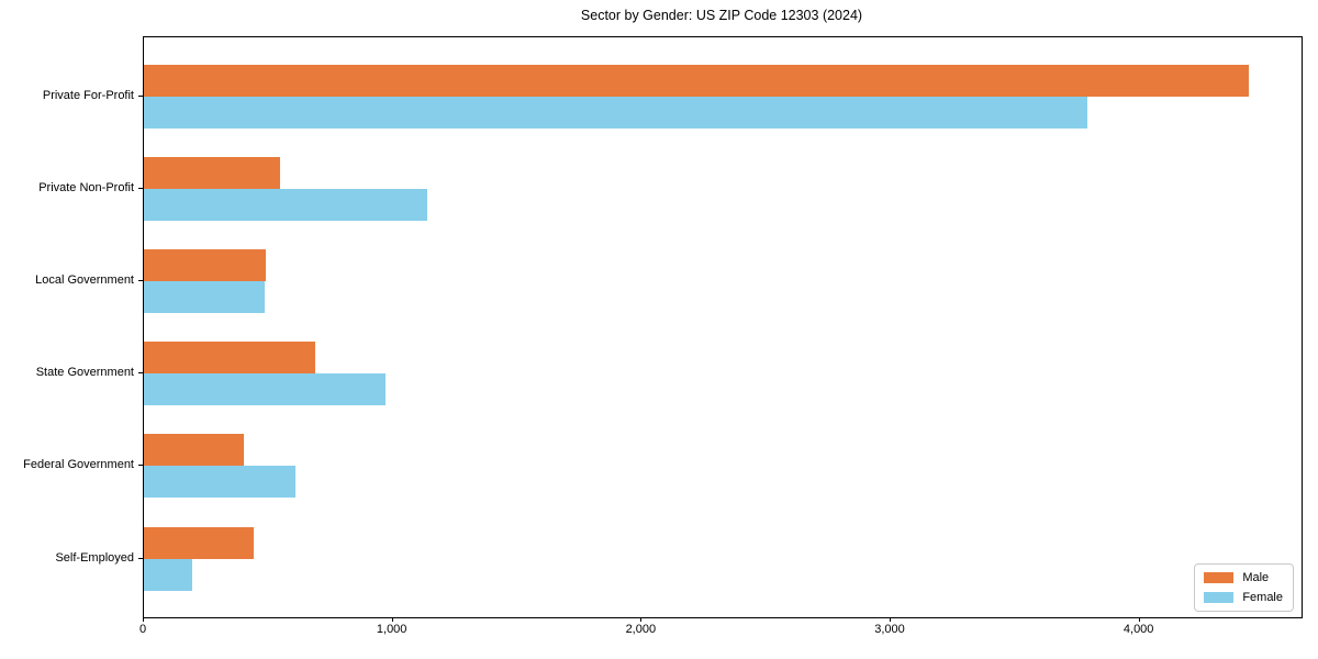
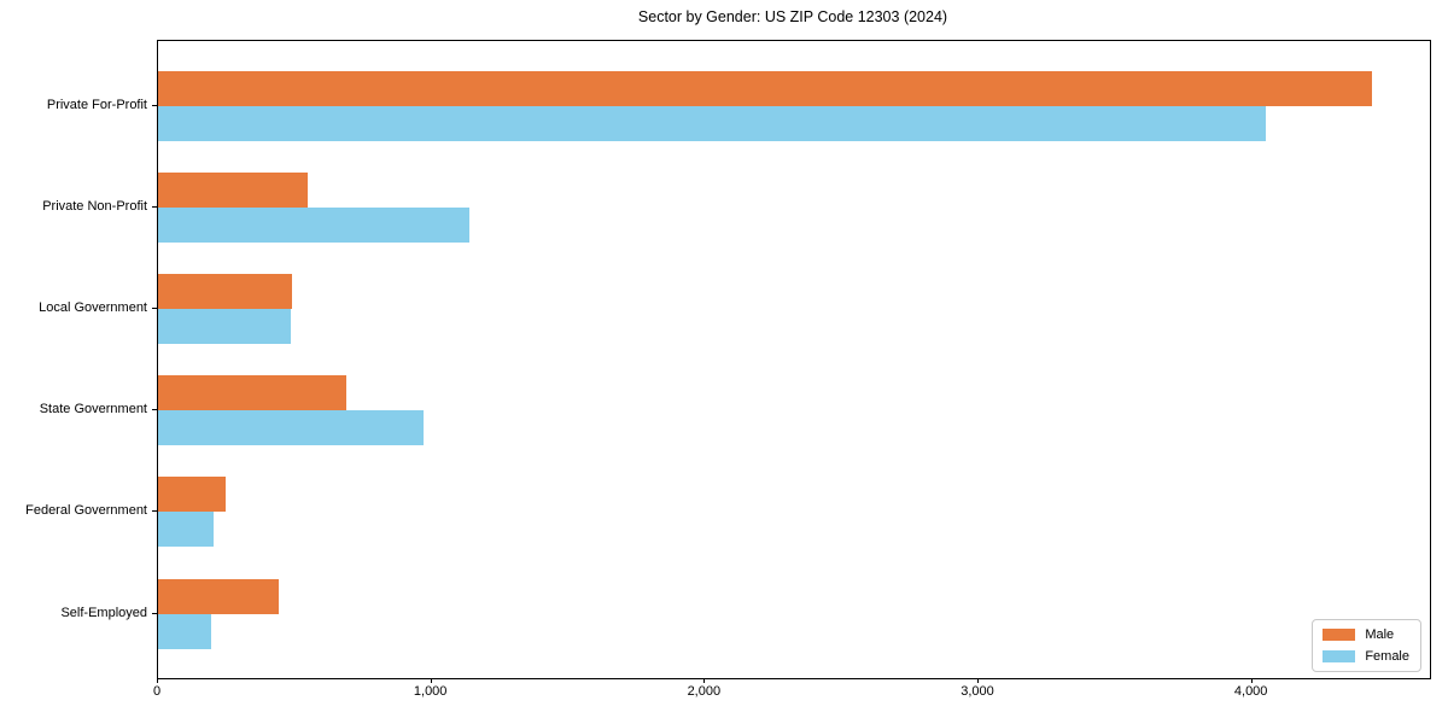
Female/Private For-Profit: 3790 -> 4050
Male/Federal Government: 400 -> 240
Female/Federal Government: 610 -> 200
